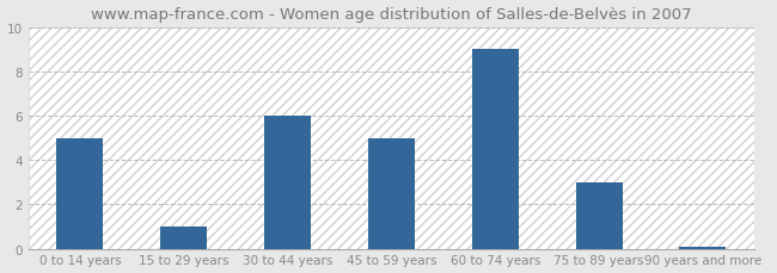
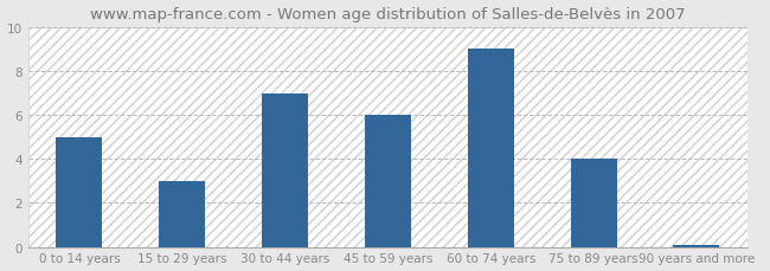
15 to 29 years: 1.0 -> 3.0
30 to 44 years: 6.0 -> 7.0
45 to 59 years: 5.0 -> 6.0
75 to 89 years: 3.0 -> 4.0
